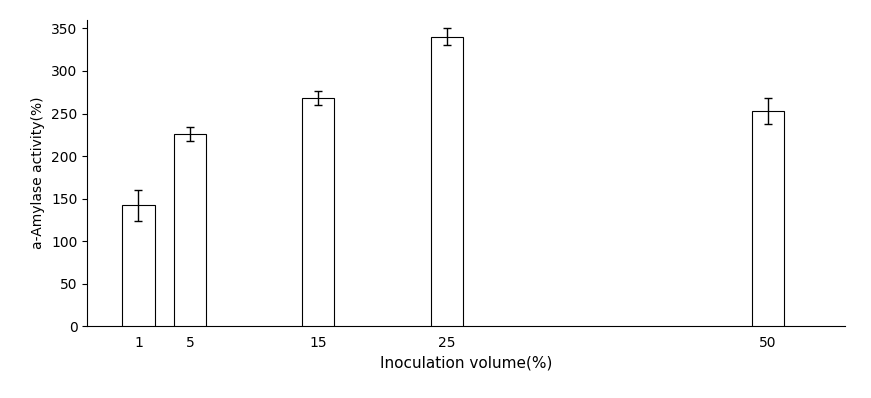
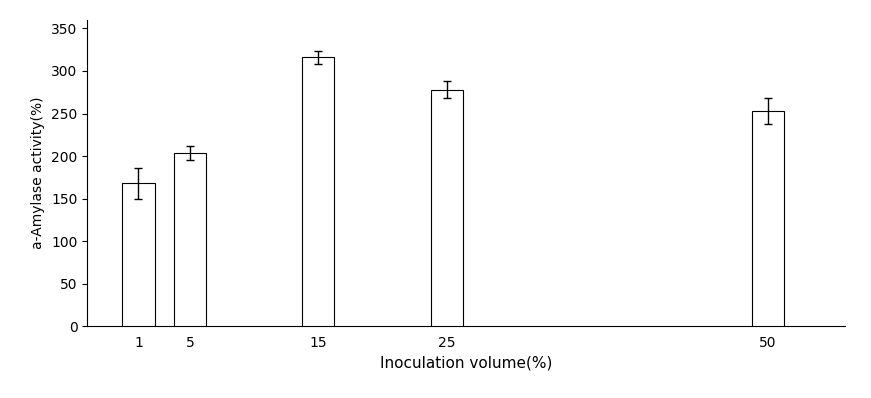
1: 142 -> 168
5: 226 -> 204
15: 268 -> 316
25: 340 -> 278
